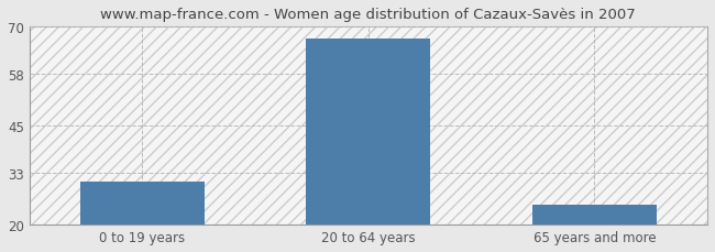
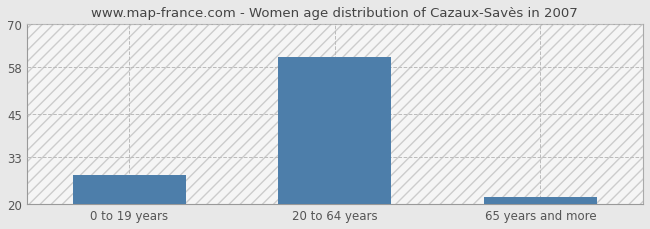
0 to 19 years: 31 -> 28
20 to 64 years: 67 -> 61
65 years and more: 25 -> 22
